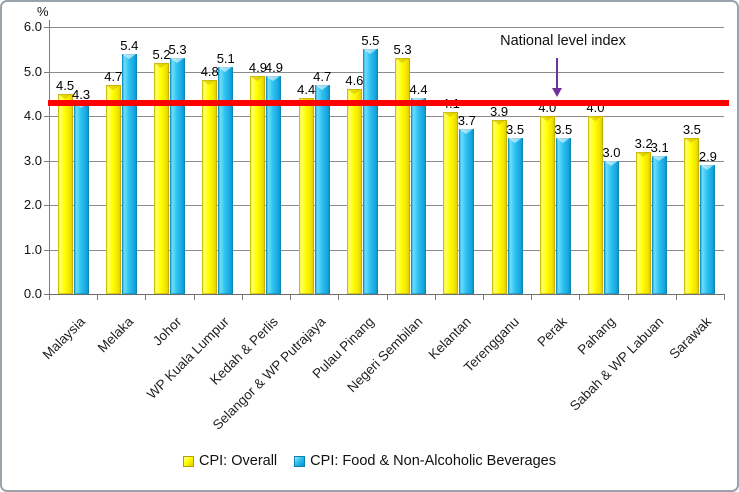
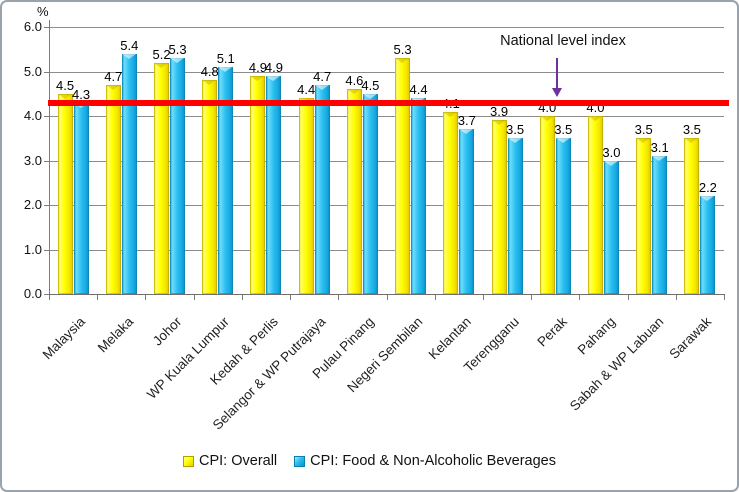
CPI: Food & Non-Alcoholic Beverages/Pulau Pinang: 5.5 -> 4.5
CPI: Overall/Sabah & WP Labuan: 3.2 -> 3.5
CPI: Food & Non-Alcoholic Beverages/Sarawak: 2.9 -> 2.2
